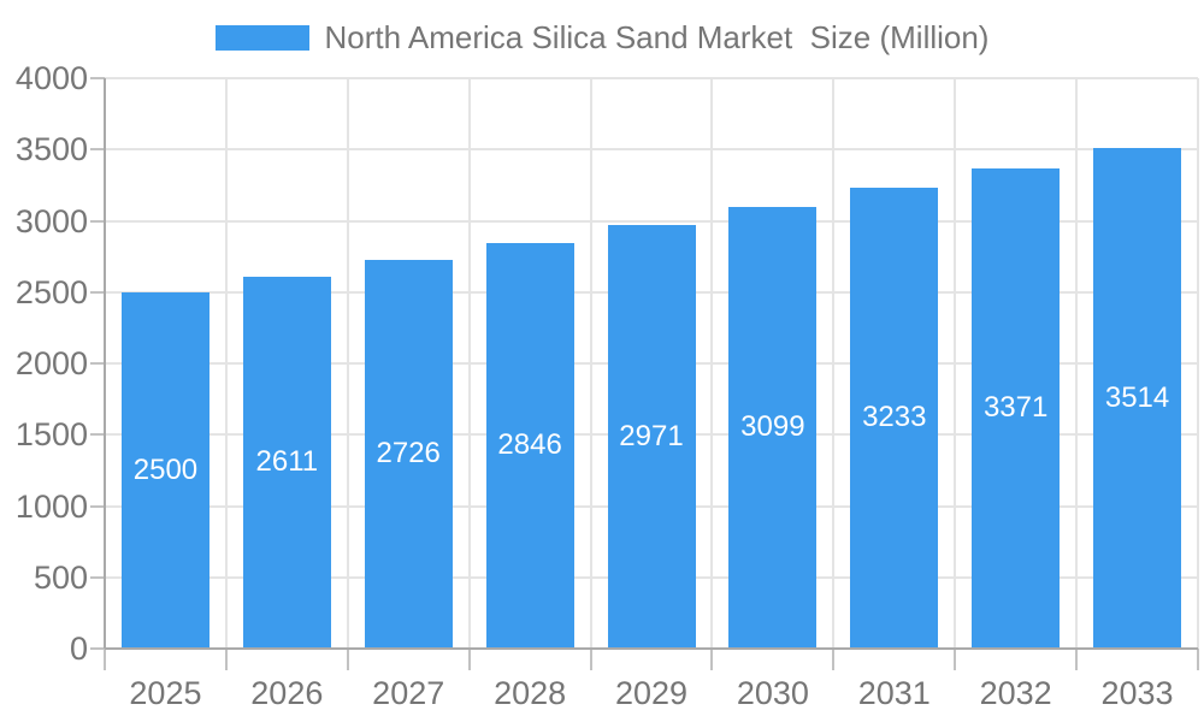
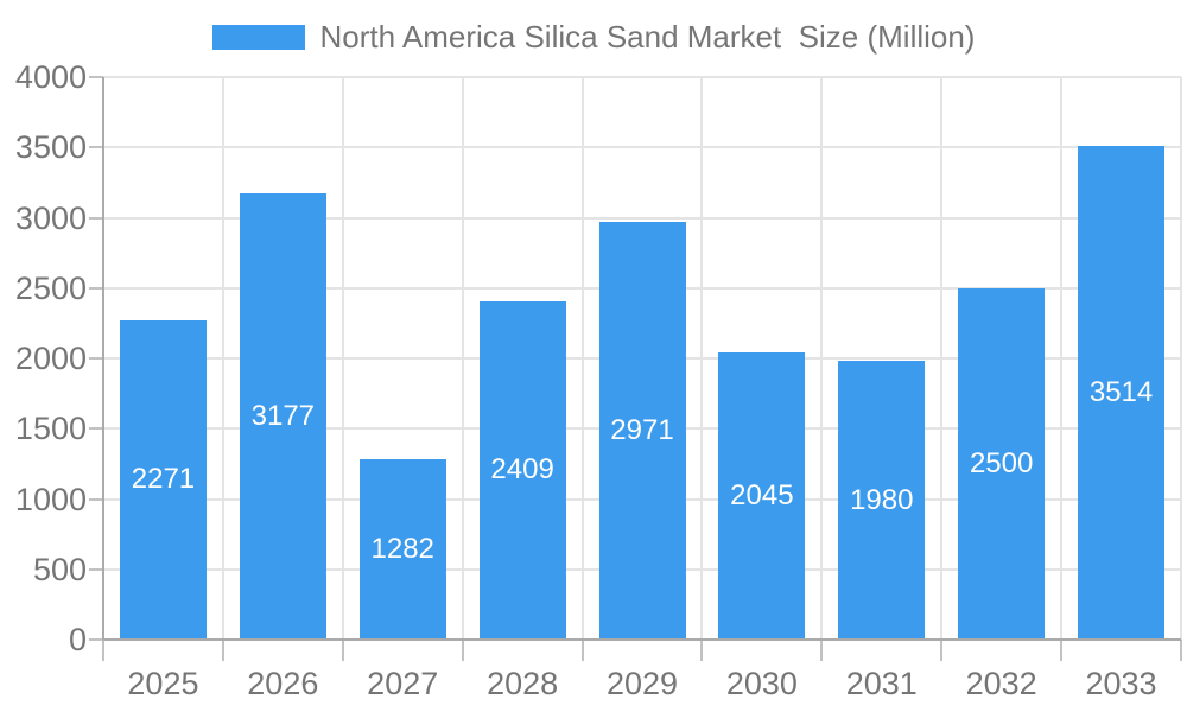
2025: 2500 -> 2271
2026: 2611 -> 3177
2027: 2726 -> 1282
2028: 2846 -> 2409
2030: 3099 -> 2045
2031: 3233 -> 1980
2032: 3371 -> 2500
